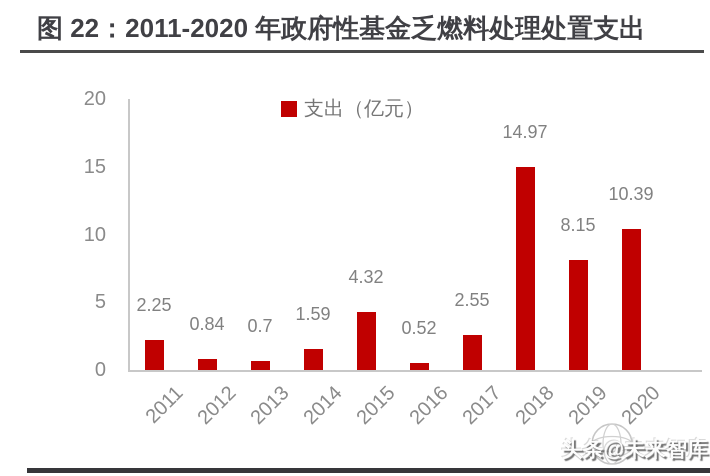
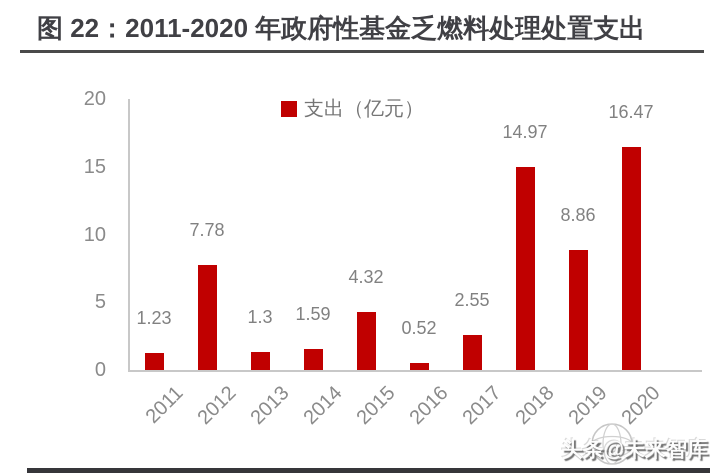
2011: 2.25 -> 1.23
2012: 0.84 -> 7.78
2013: 0.7 -> 1.3
2019: 8.15 -> 8.86
2020: 10.39 -> 16.47
